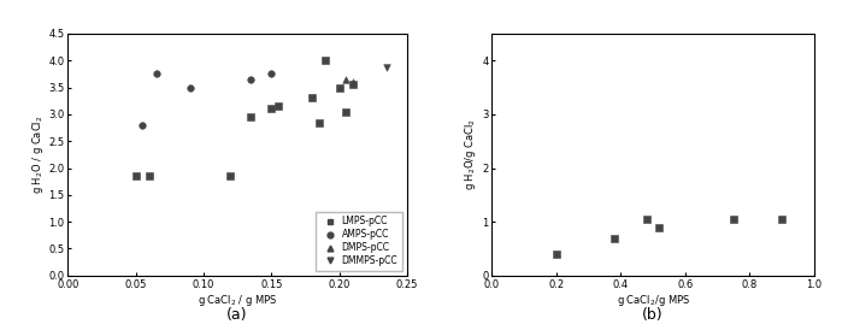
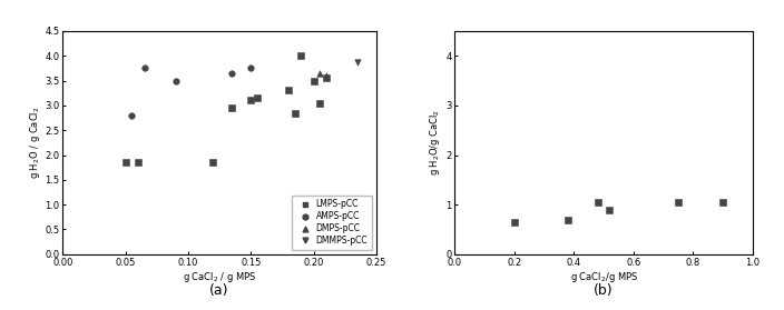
0.2: 0.40 -> 0.65
